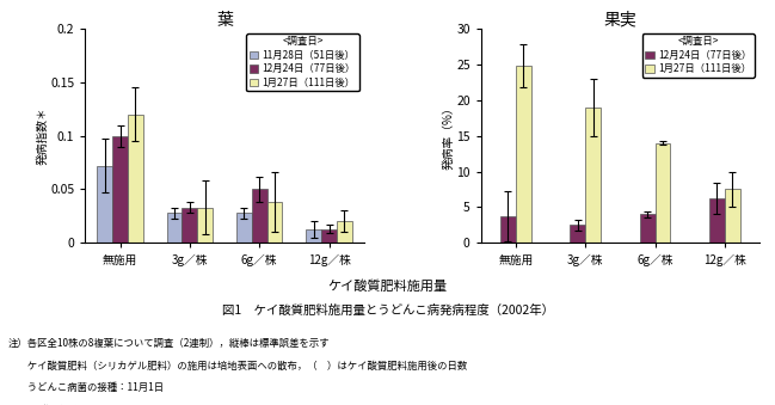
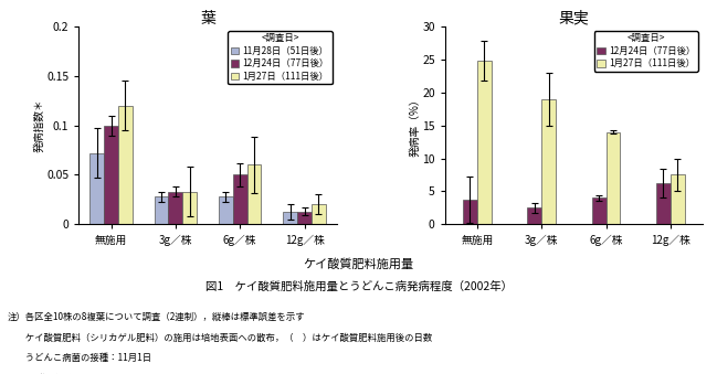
葉/1月27日（111日後）/6g／株: 0.038 -> 0.060
